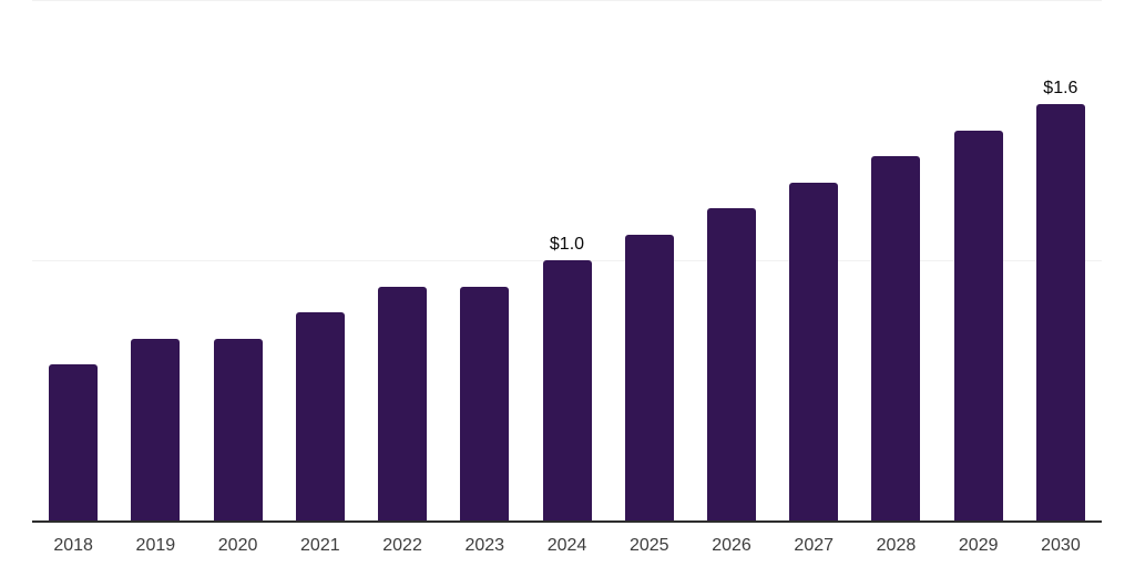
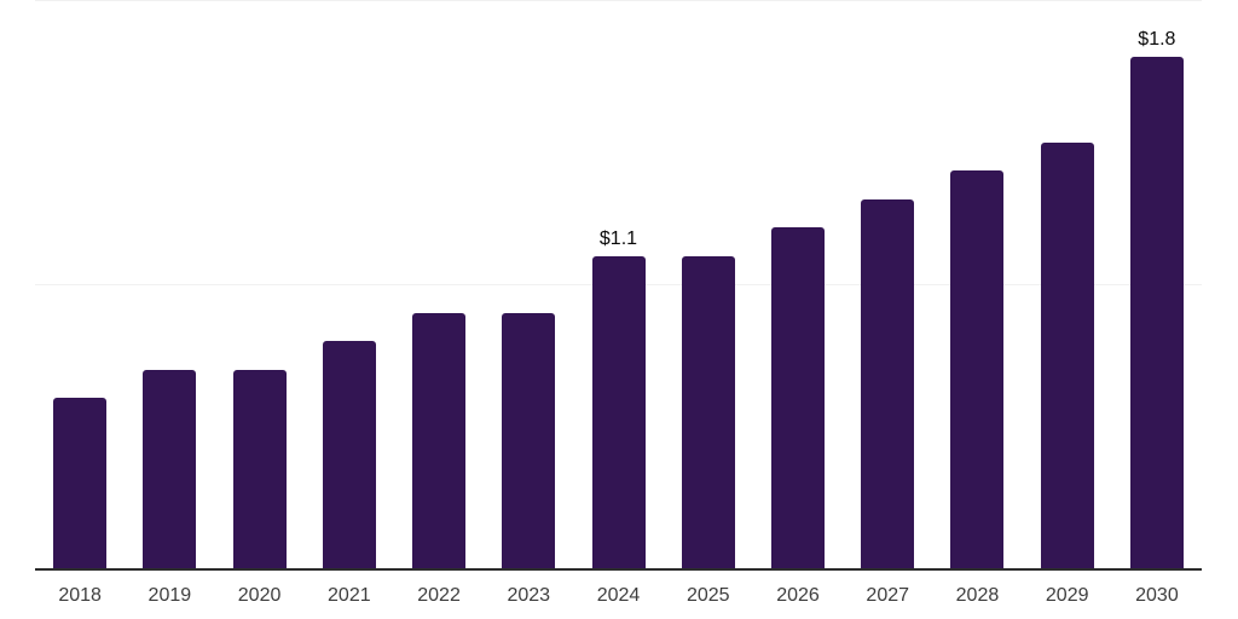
2024: $1.0 -> $1.1
2030: $1.6 -> $1.8
